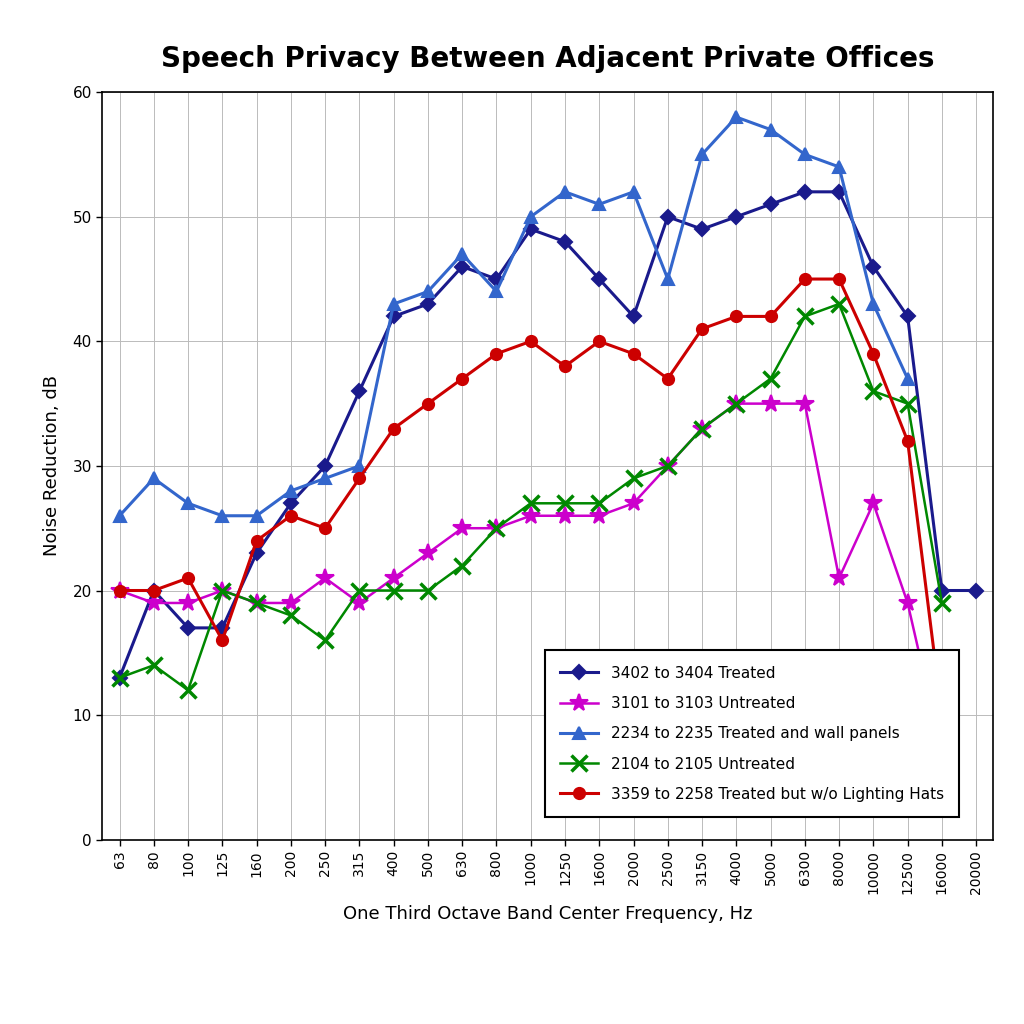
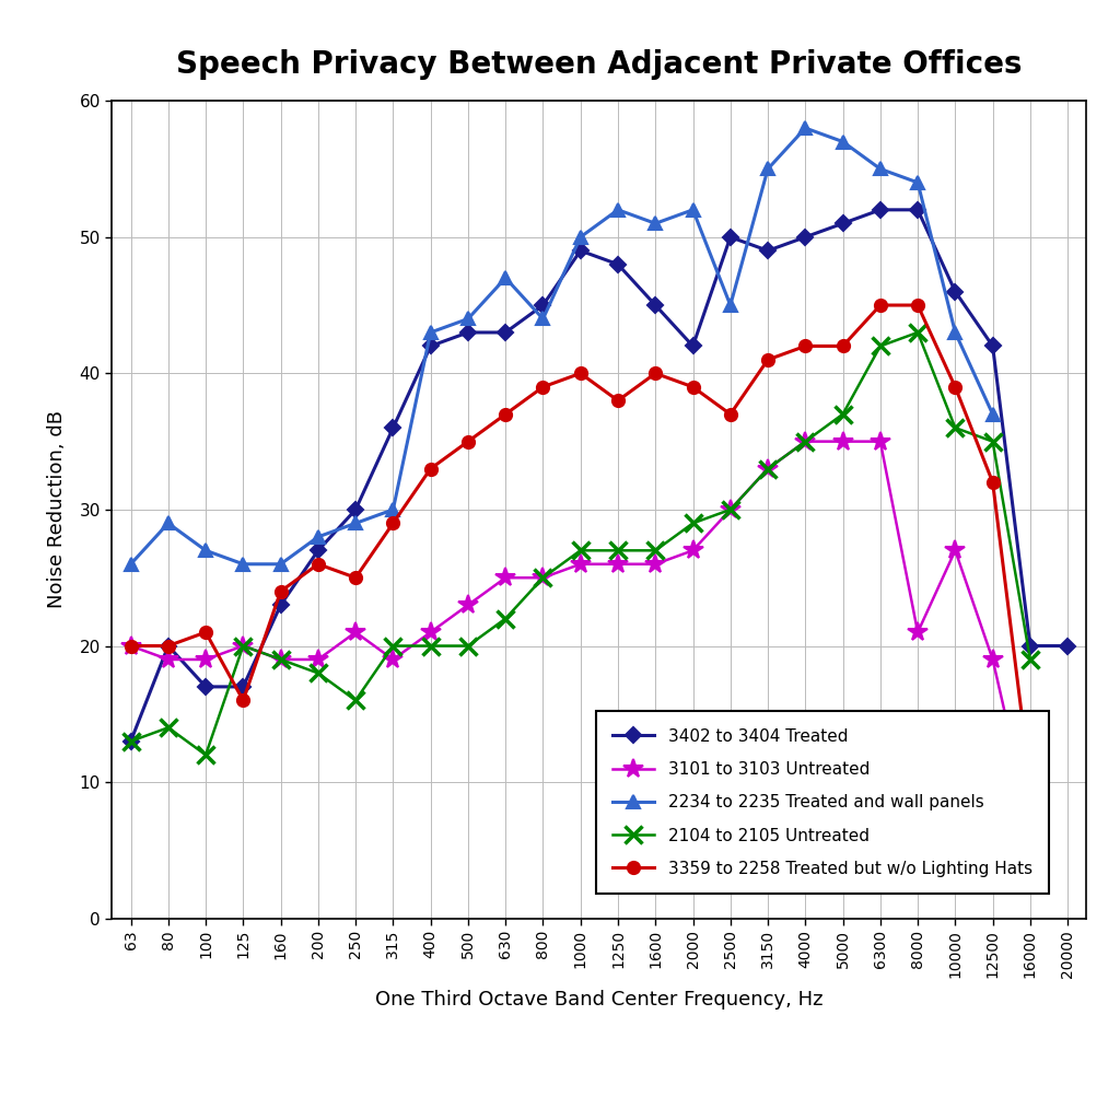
3402 to 3404 Treated/630: 46 -> 43
